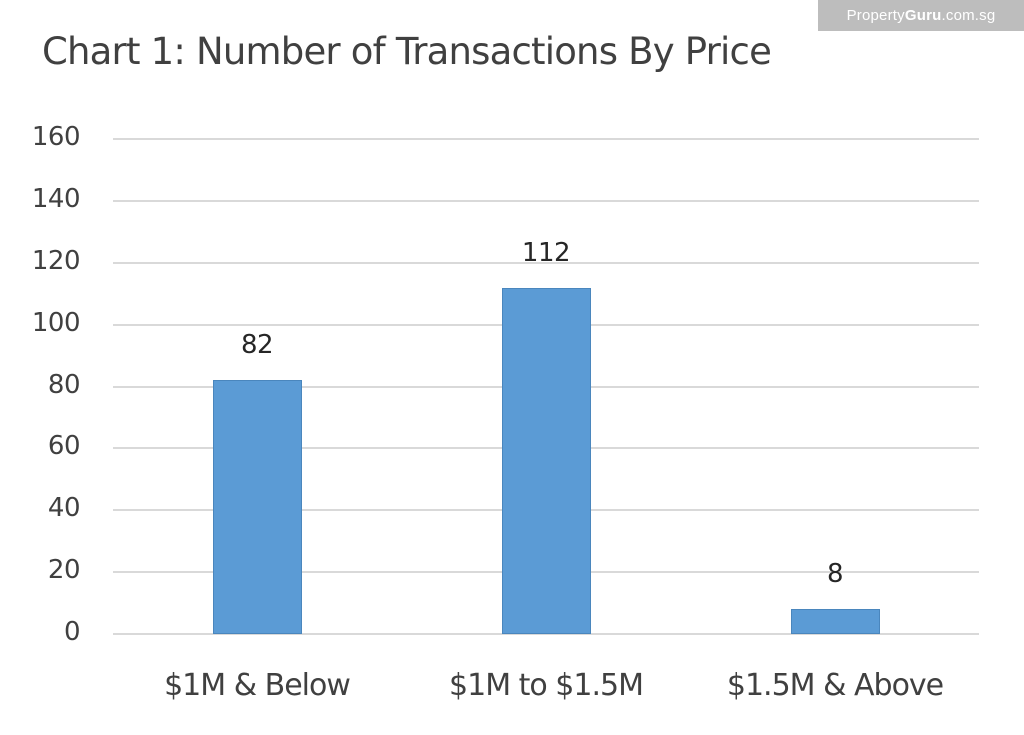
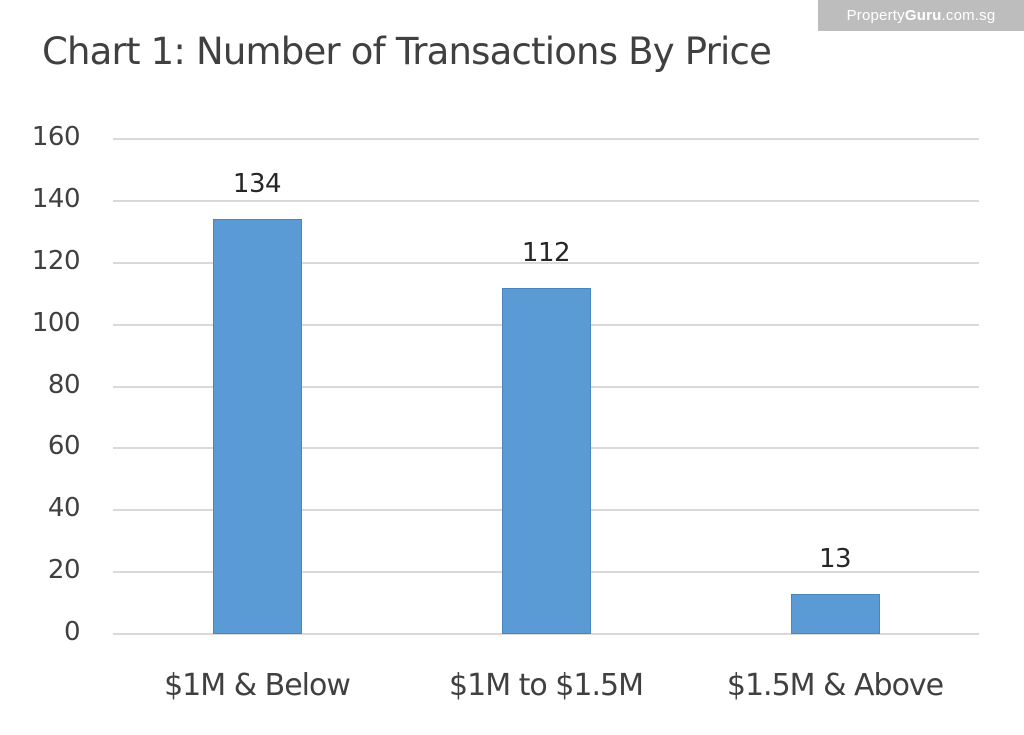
$1M & Below: 82 -> 134
$1.5M & Above: 8 -> 13
